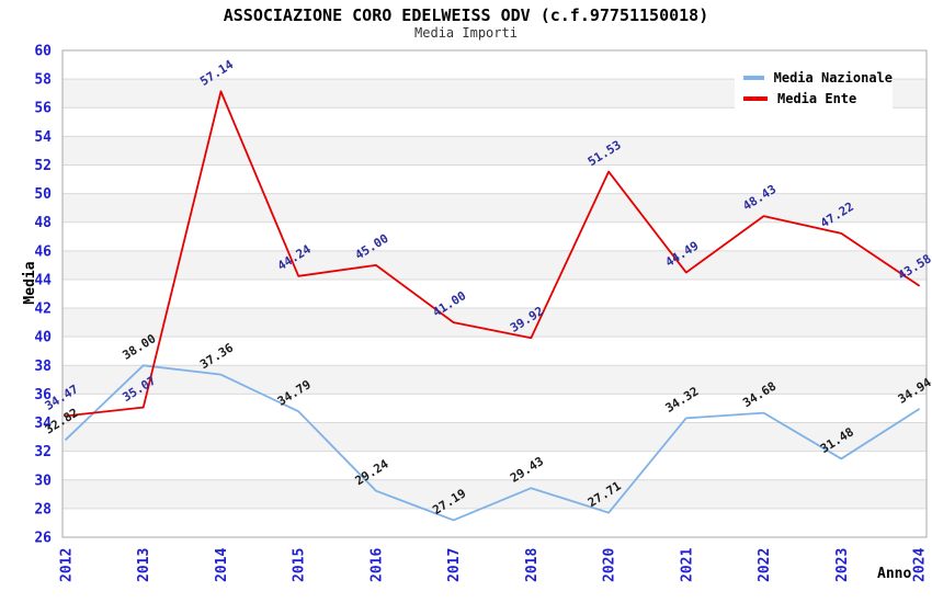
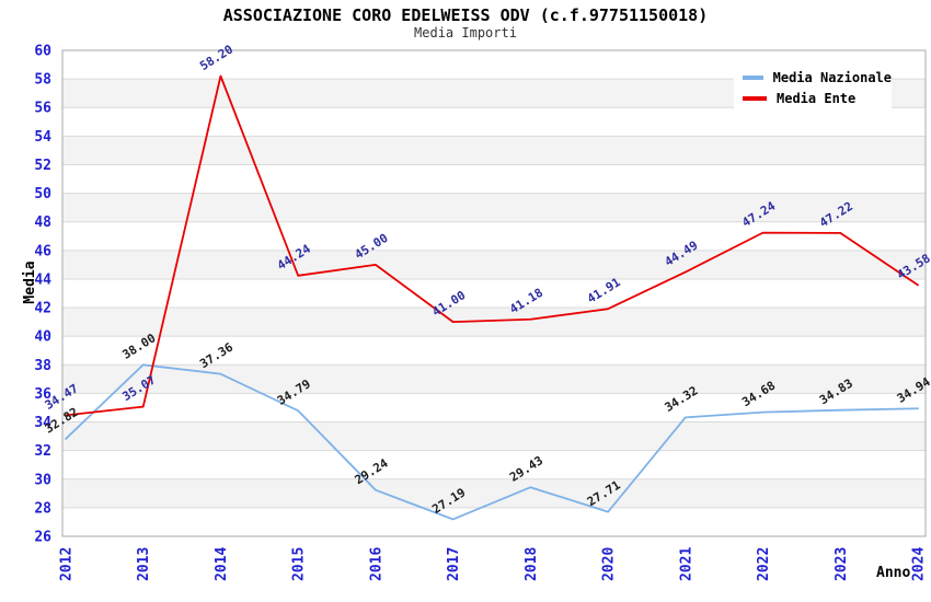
Media Ente/2014: 57.14 -> 58.20
Media Ente/2018: 39.92 -> 41.18
Media Ente/2020: 51.53 -> 41.91
Media Ente/2022: 48.43 -> 47.24
Media Nazionale/2023: 31.48 -> 34.83
